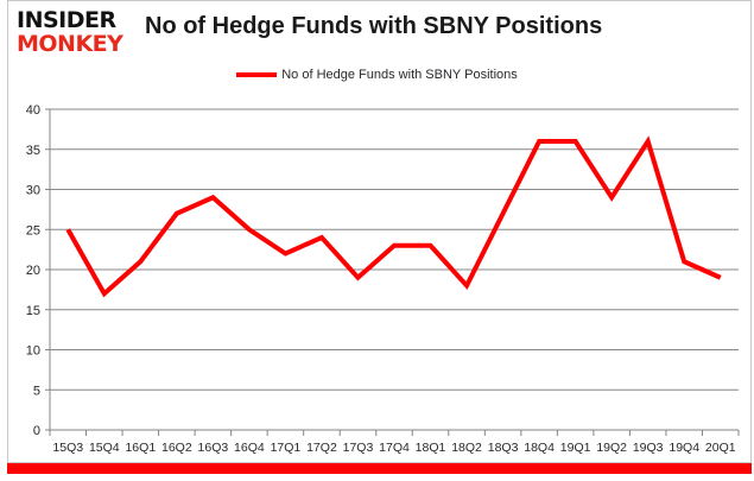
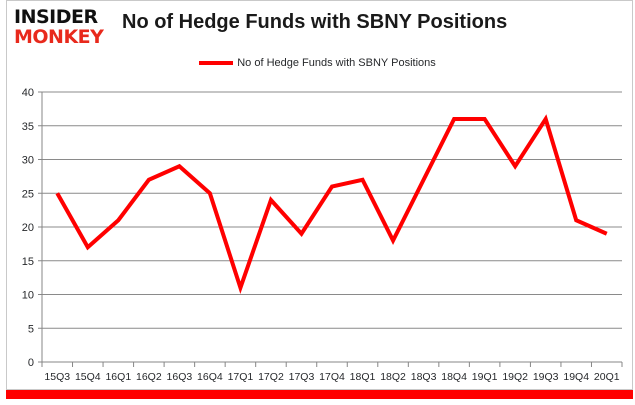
17Q1: 22 -> 11
17Q4: 23 -> 26
18Q1: 23 -> 27
